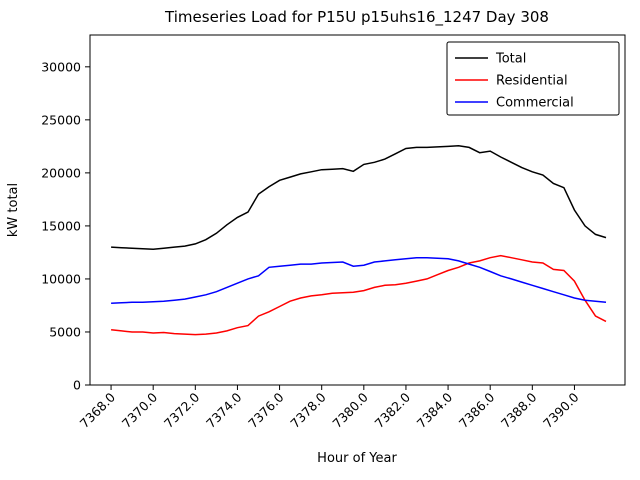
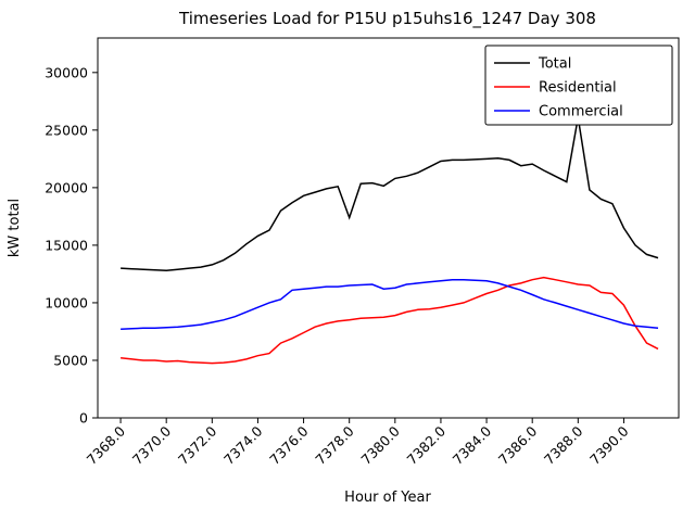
Total/7378.0: 20300 -> 17400
Total/7388.0: 20100 -> 26100
